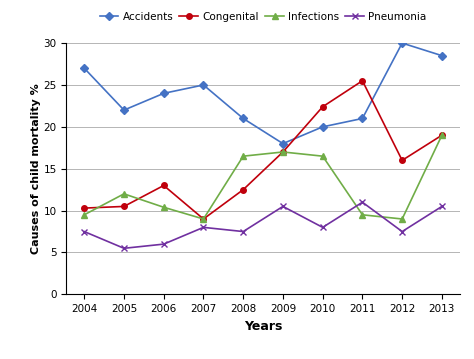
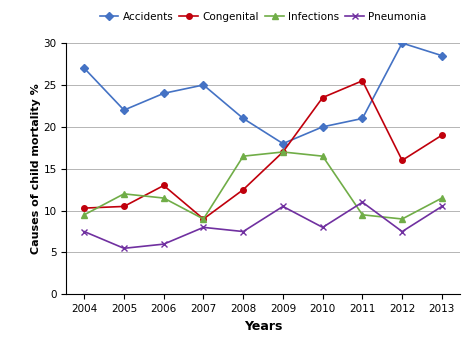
Infections/2006: 10.4 -> 11.5
Congenital/2010: 22.4 -> 23.5
Infections/2013: 19.0 -> 11.5
